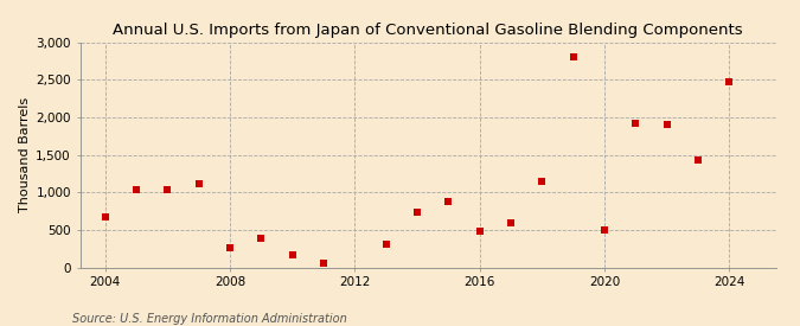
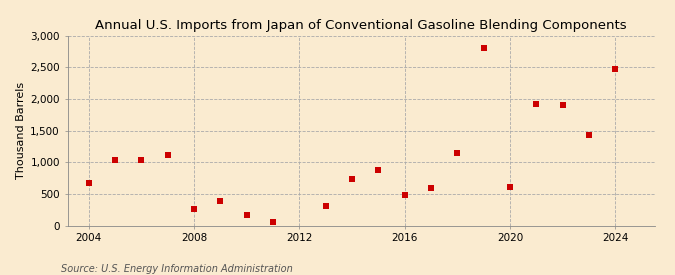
2020: 500 -> 610
